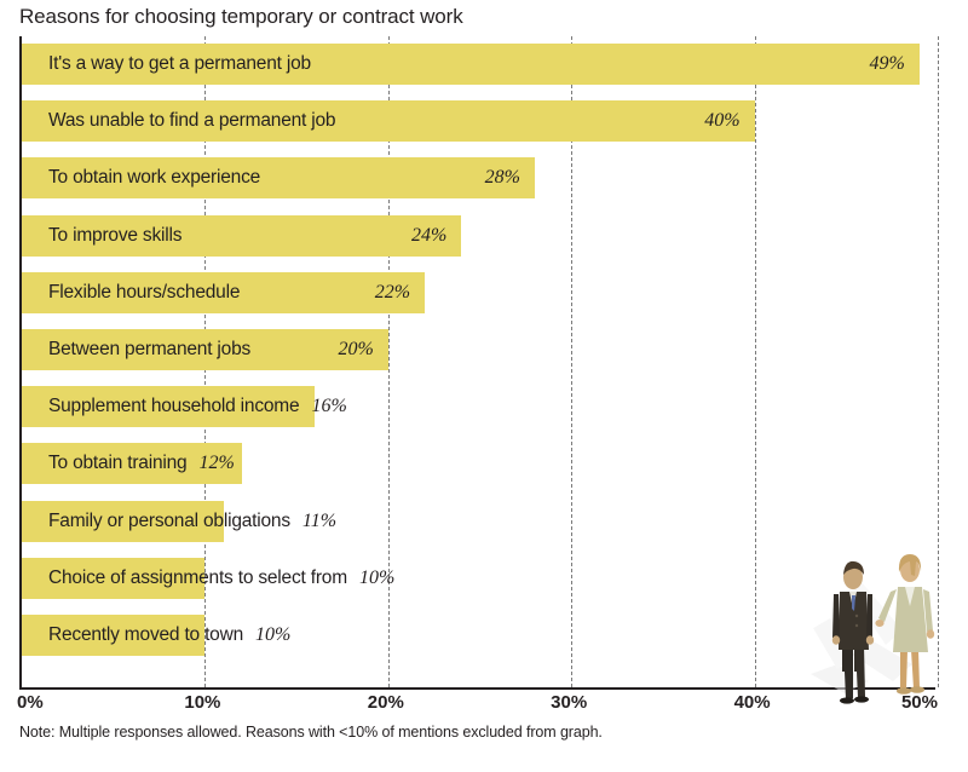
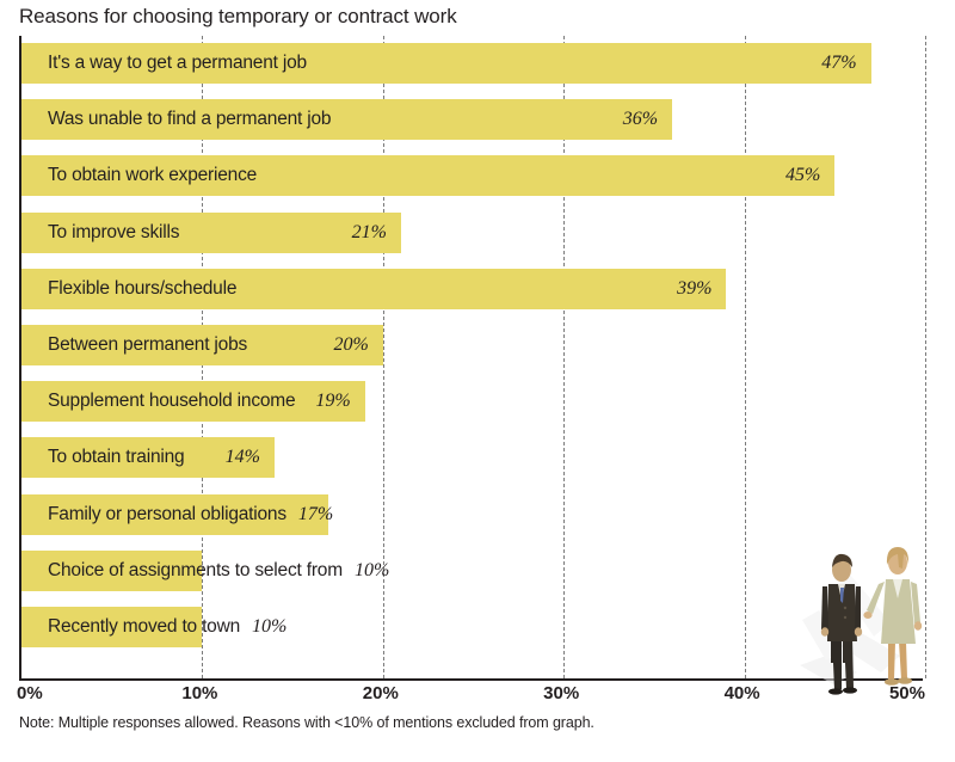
It's a way to get a permanent job: 49% -> 47%
Was unable to find a permanent job: 40% -> 36%
To obtain work experience: 28% -> 45%
To improve skills: 24% -> 21%
Flexible hours/schedule: 22% -> 39%
Supplement household income: 16% -> 19%
To obtain training: 12% -> 14%
Family or personal obligations: 11% -> 17%
